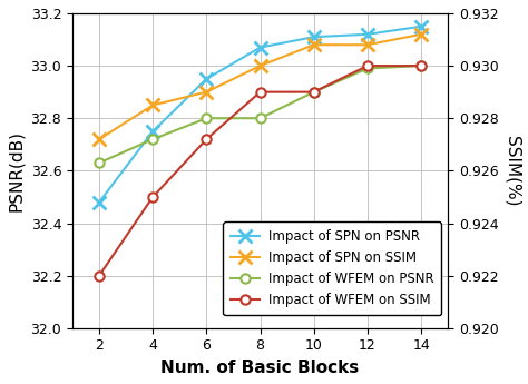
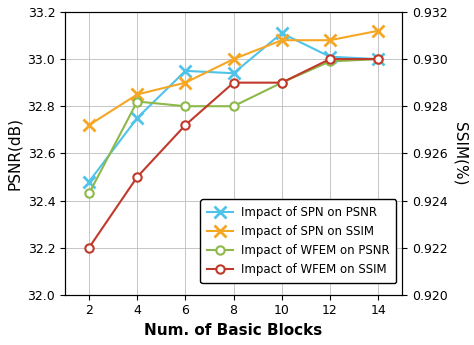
Impact of WFEM on PSNR/2: 32.63 -> 32.43
Impact of WFEM on PSNR/4: 32.72 -> 32.82
Impact of SPN on PSNR/8: 33.07 -> 32.94
Impact of SPN on PSNR/12: 33.12 -> 33.01
Impact of SPN on PSNR/14: 33.15 -> 33.00
